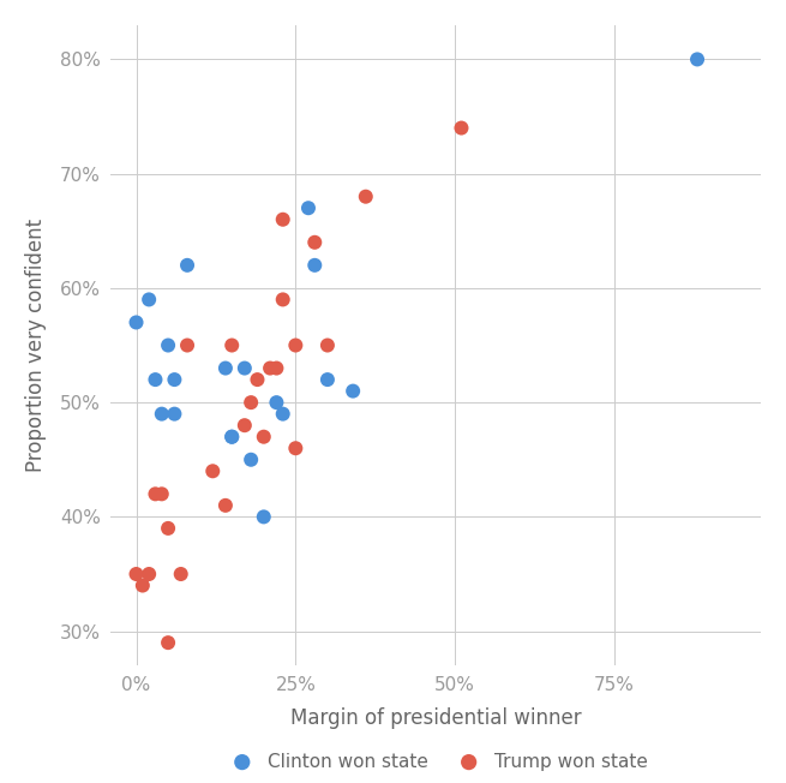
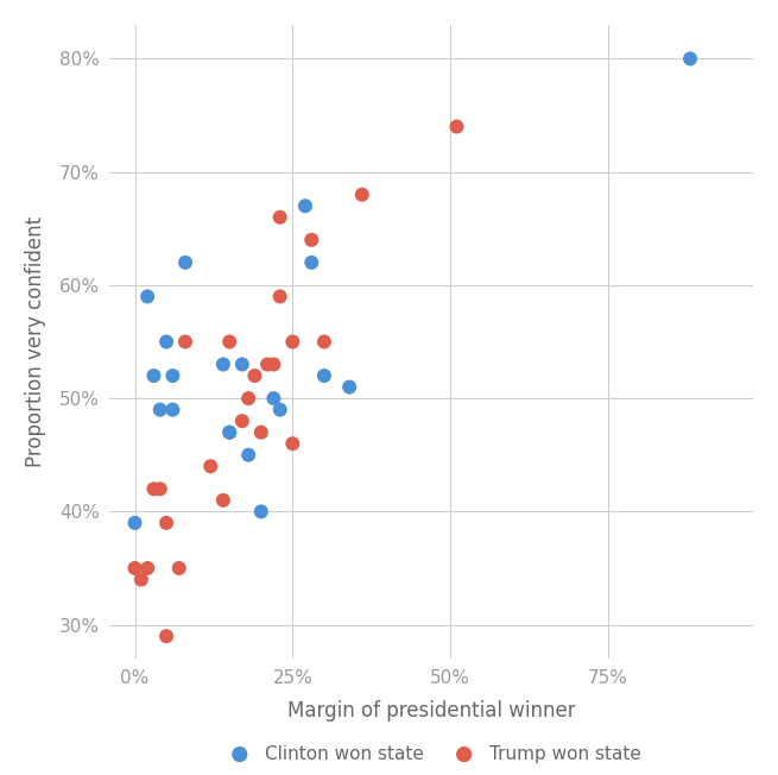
Clinton won state/0%: 57% -> 39%
